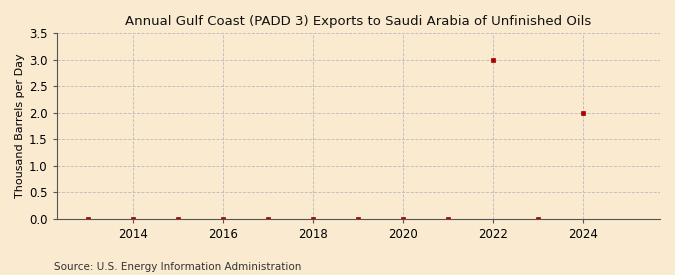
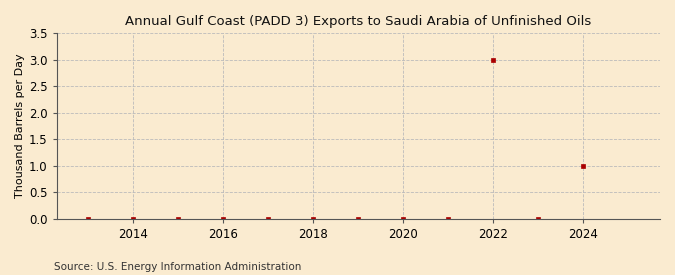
2024: 2 -> 1
